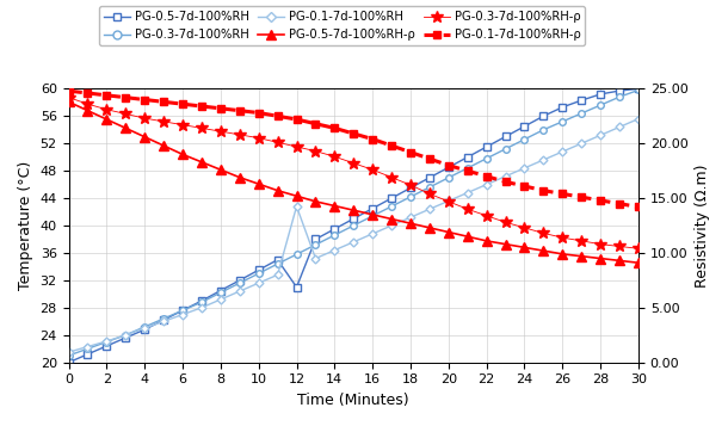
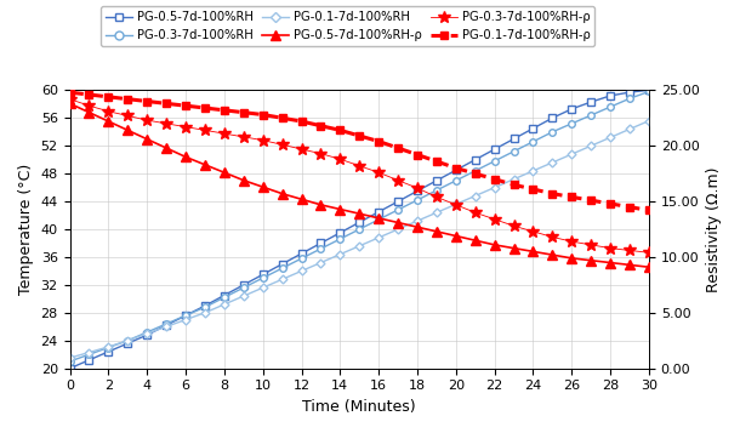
PG-0.5-7d-100%RH/12: 31.0 -> 36.5
PG-0.1-7d-100%RH/12: 42.8 -> 34.0
